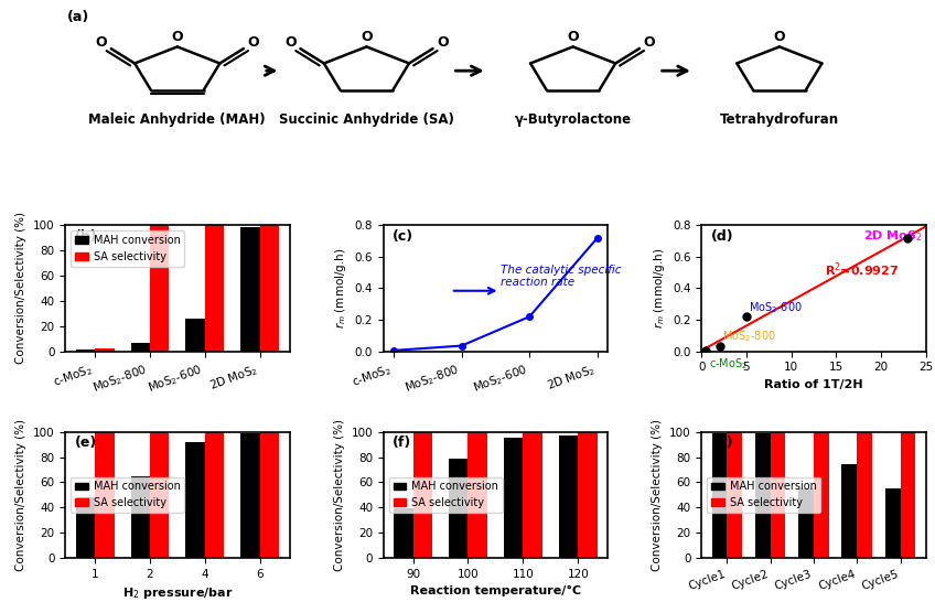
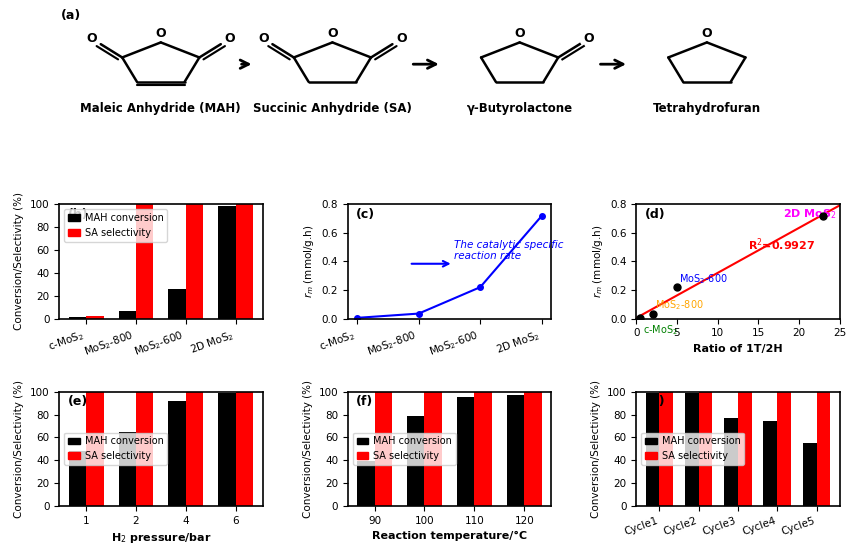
MAH conversion/Cycle3: 55 -> 77
